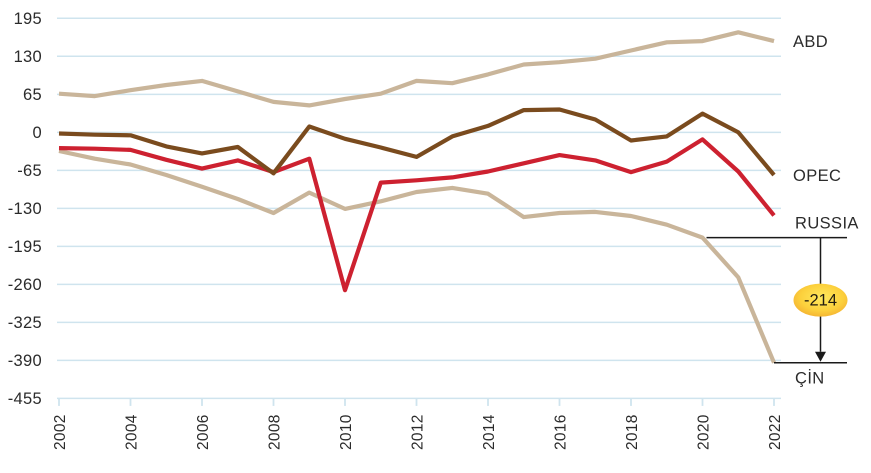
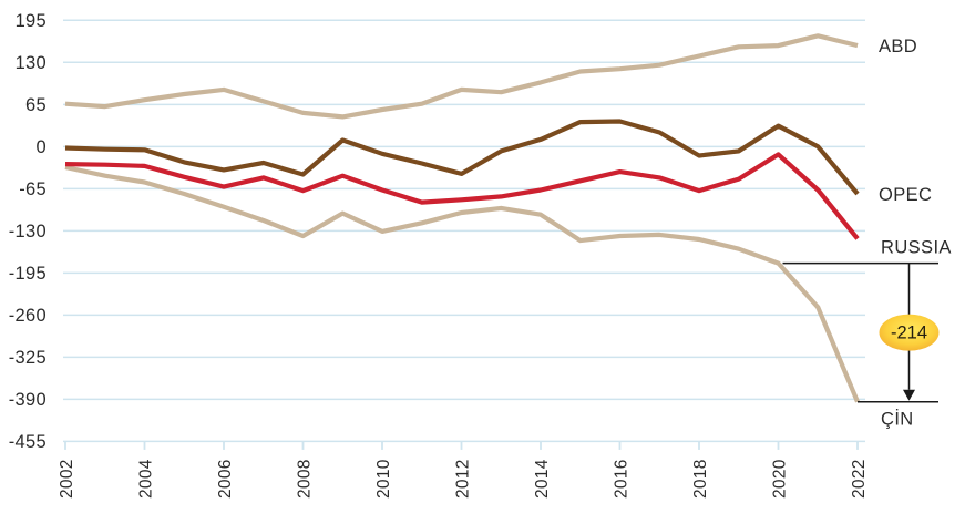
OPEC/2008: -70 -> -40
RUSSIA/2010: -270 -> -70
